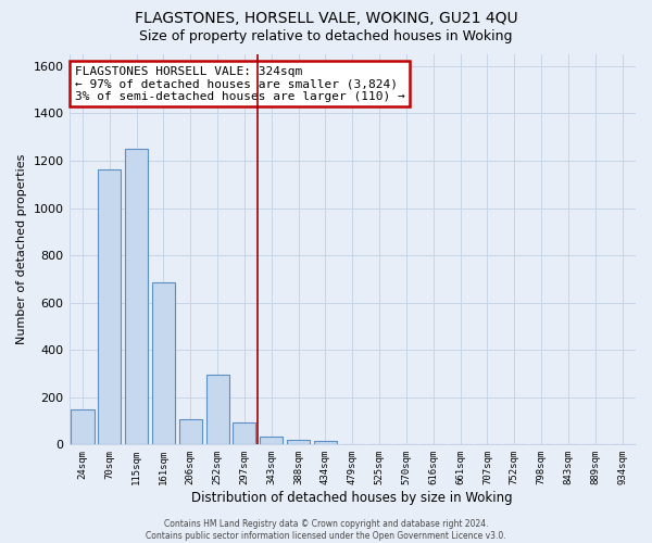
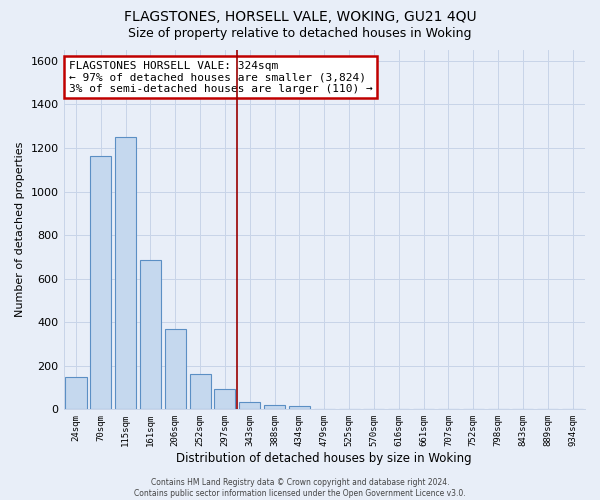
206sqm: 105 -> 370
252sqm: 295 -> 162
